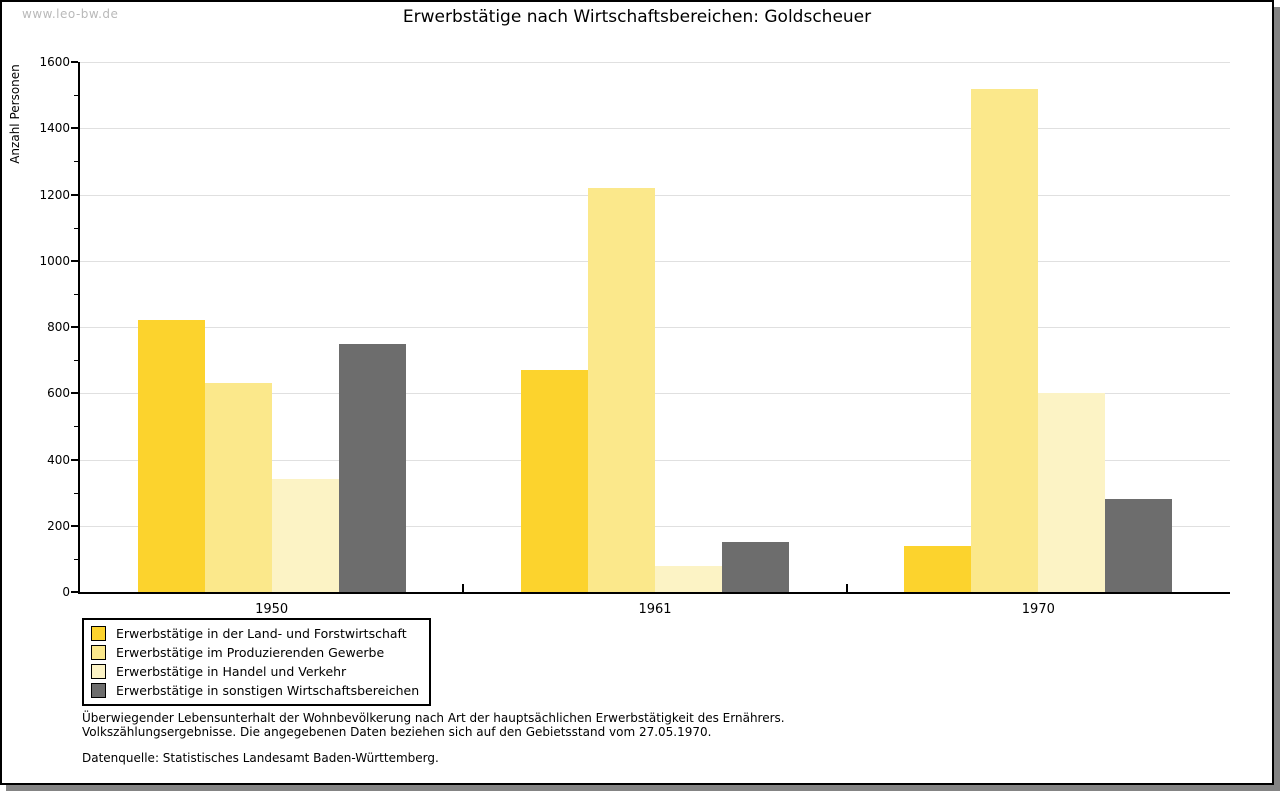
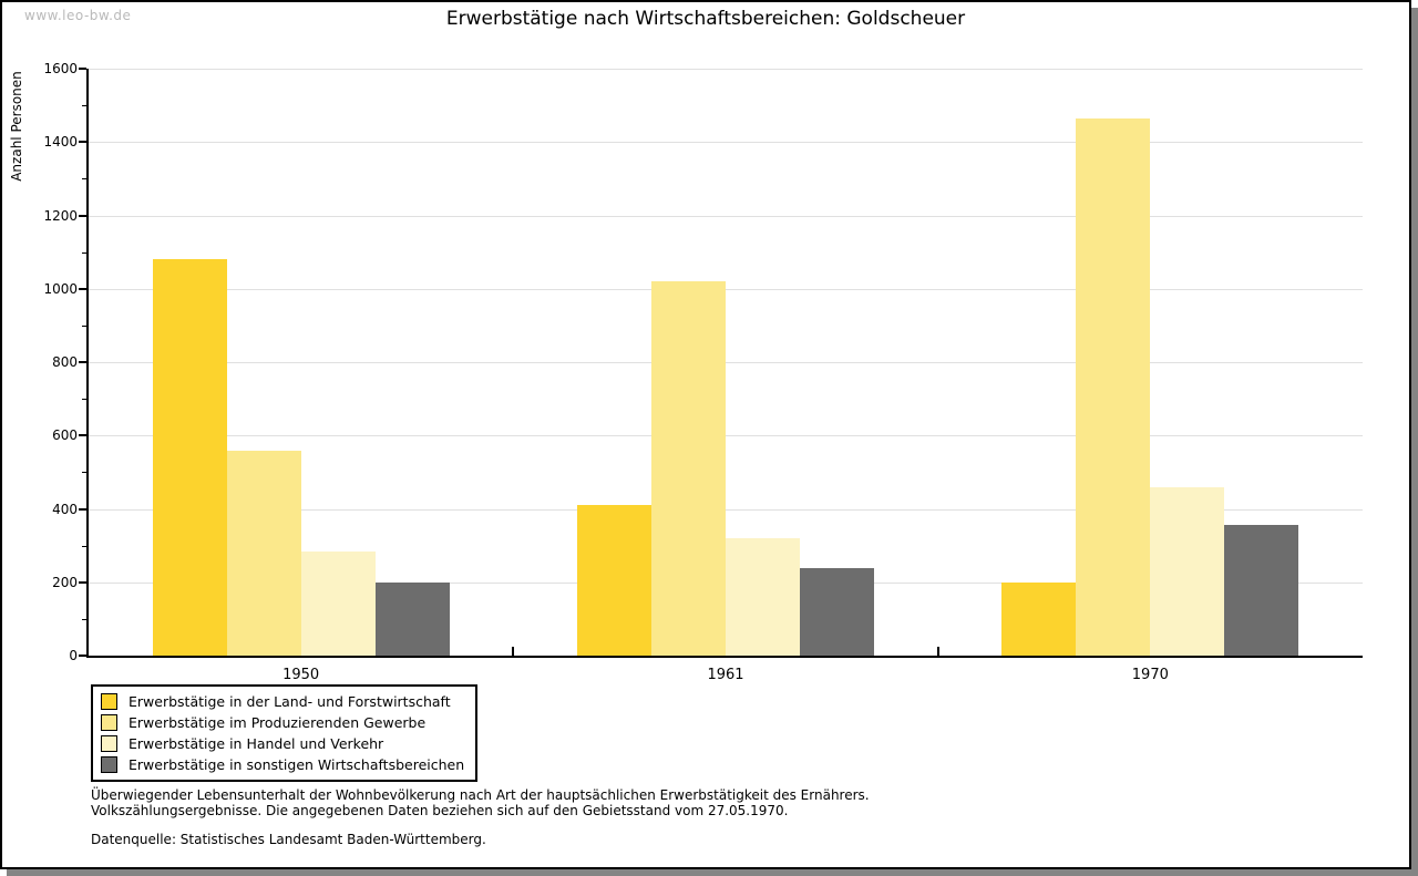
Erwerbstätige in der Land- und Forstwirtschaft/1950: 820 -> 1080
Erwerbstätige im Produzierenden Gewerbe/1950: 630 -> 560
Erwerbstätige in Handel und Verkehr/1950: 340 -> 280
Erwerbstätige in sonstigen Wirtschaftsbereichen/1950: 750 -> 200
Erwerbstätige in der Land- und Forstwirtschaft/1961: 670 -> 410
Erwerbstätige im Produzierenden Gewerbe/1961: 1220 -> 1020
Erwerbstätige in Handel und Verkehr/1961: 80 -> 320
Erwerbstätige in sonstigen Wirtschaftsbereichen/1961: 150 -> 240
Erwerbstätige in der Land- und Forstwirtschaft/1970: 140 -> 200
Erwerbstätige im Produzierenden Gewerbe/1970: 1520 -> 1460
Erwerbstätige in Handel und Verkehr/1970: 600 -> 460
Erwerbstätige in sonstigen Wirtschaftsbereichen/1970: 280 -> 360
